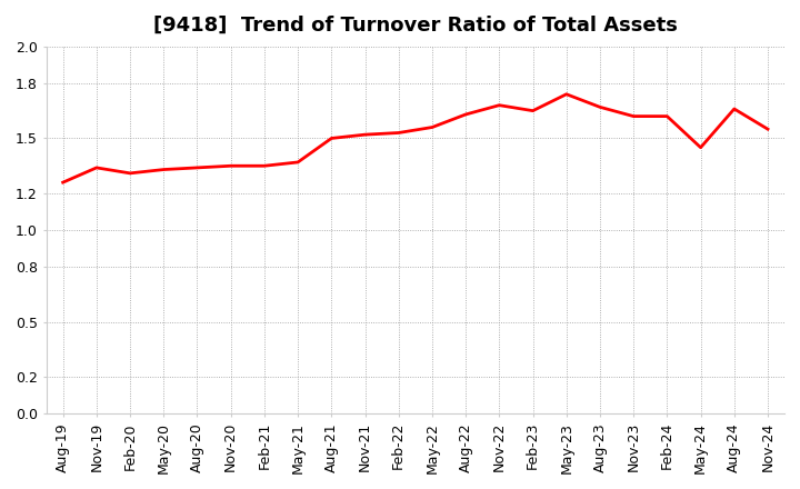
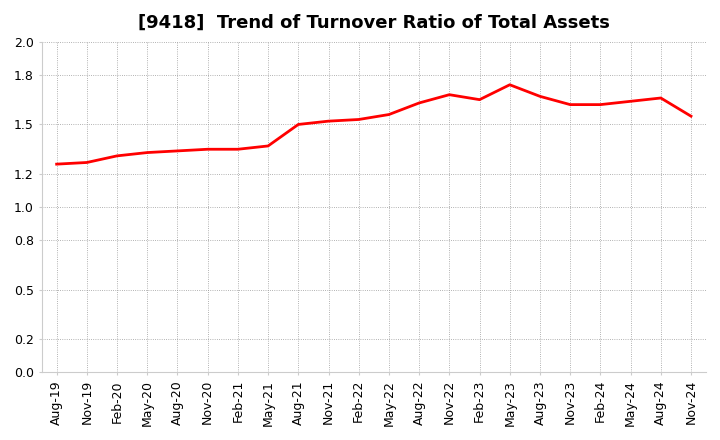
Nov-19: 1.34 -> 1.27
May-24: 1.45 -> 1.64
